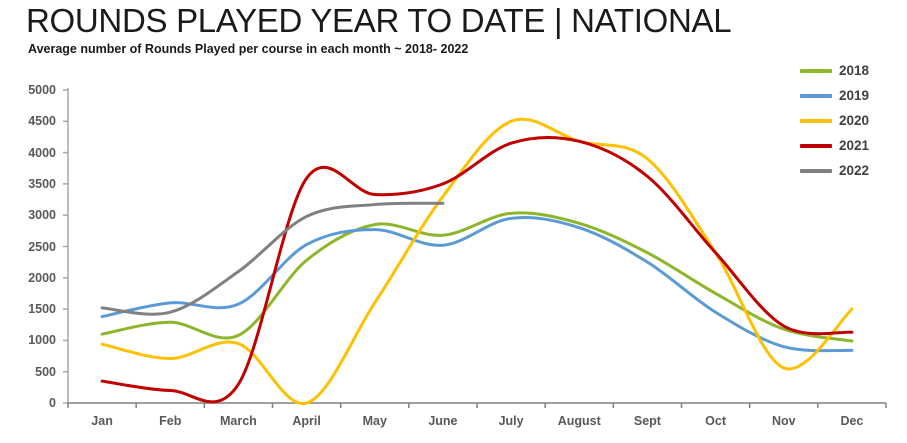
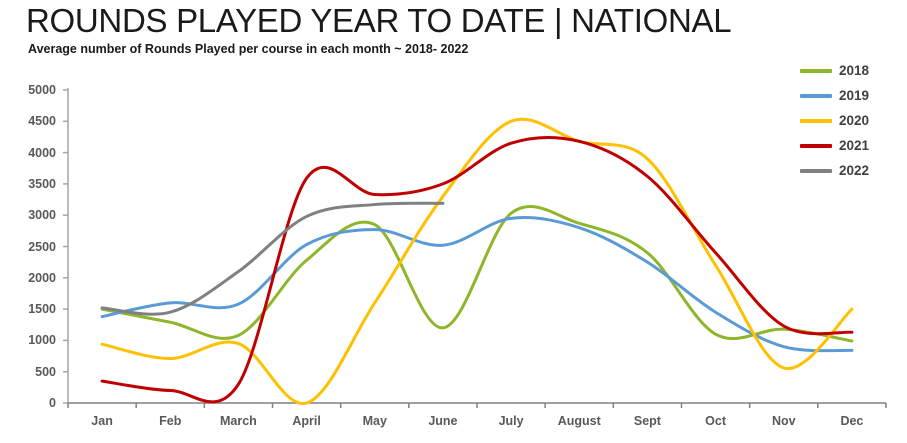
2018/Jan: 1100 -> 1500
2018/June: 2700 -> 1200
2018/Oct: 1800 -> 1100
2020/Oct: 2400 -> 2200
